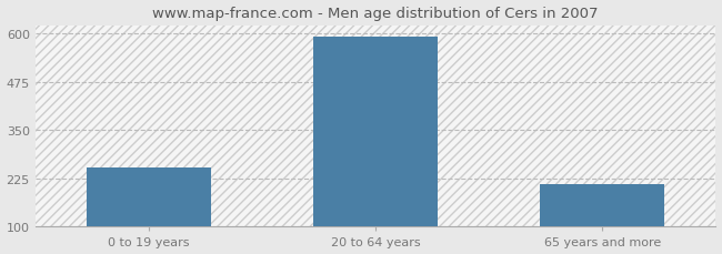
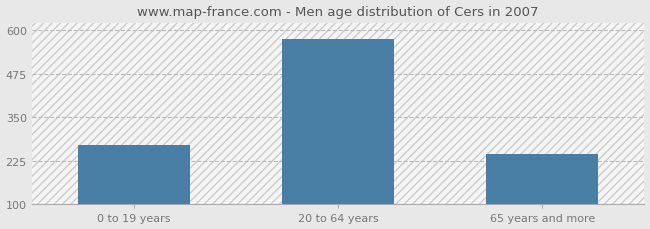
0 to 19 years: 253 -> 270
20 to 64 years: 592 -> 575
65 years and more: 210 -> 245
